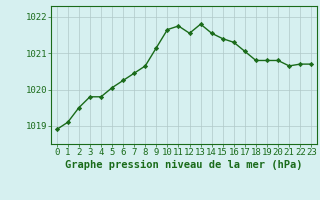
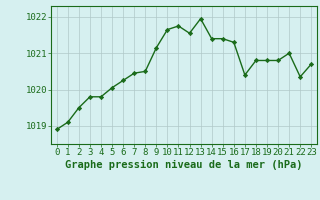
8: 1020.65 -> 1020.50
13: 1021.80 -> 1021.95
14: 1021.55 -> 1021.40
17: 1021.05 -> 1020.40
21: 1020.65 -> 1021.00
22: 1020.70 -> 1020.35
